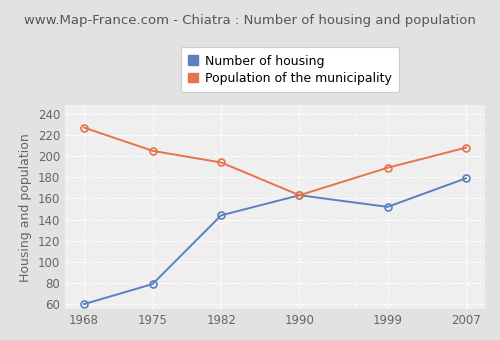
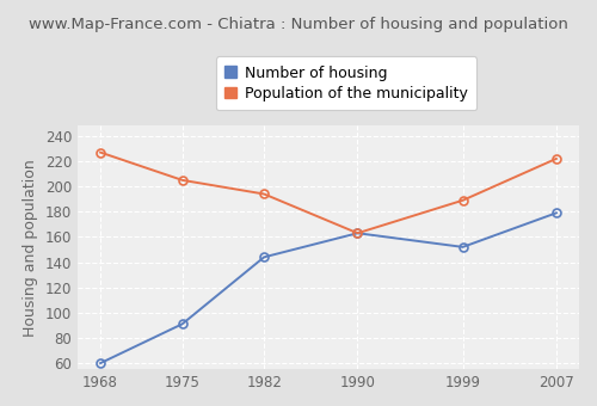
Number of housing/1975: 79 -> 91
Population of the municipality/2007: 208 -> 222
